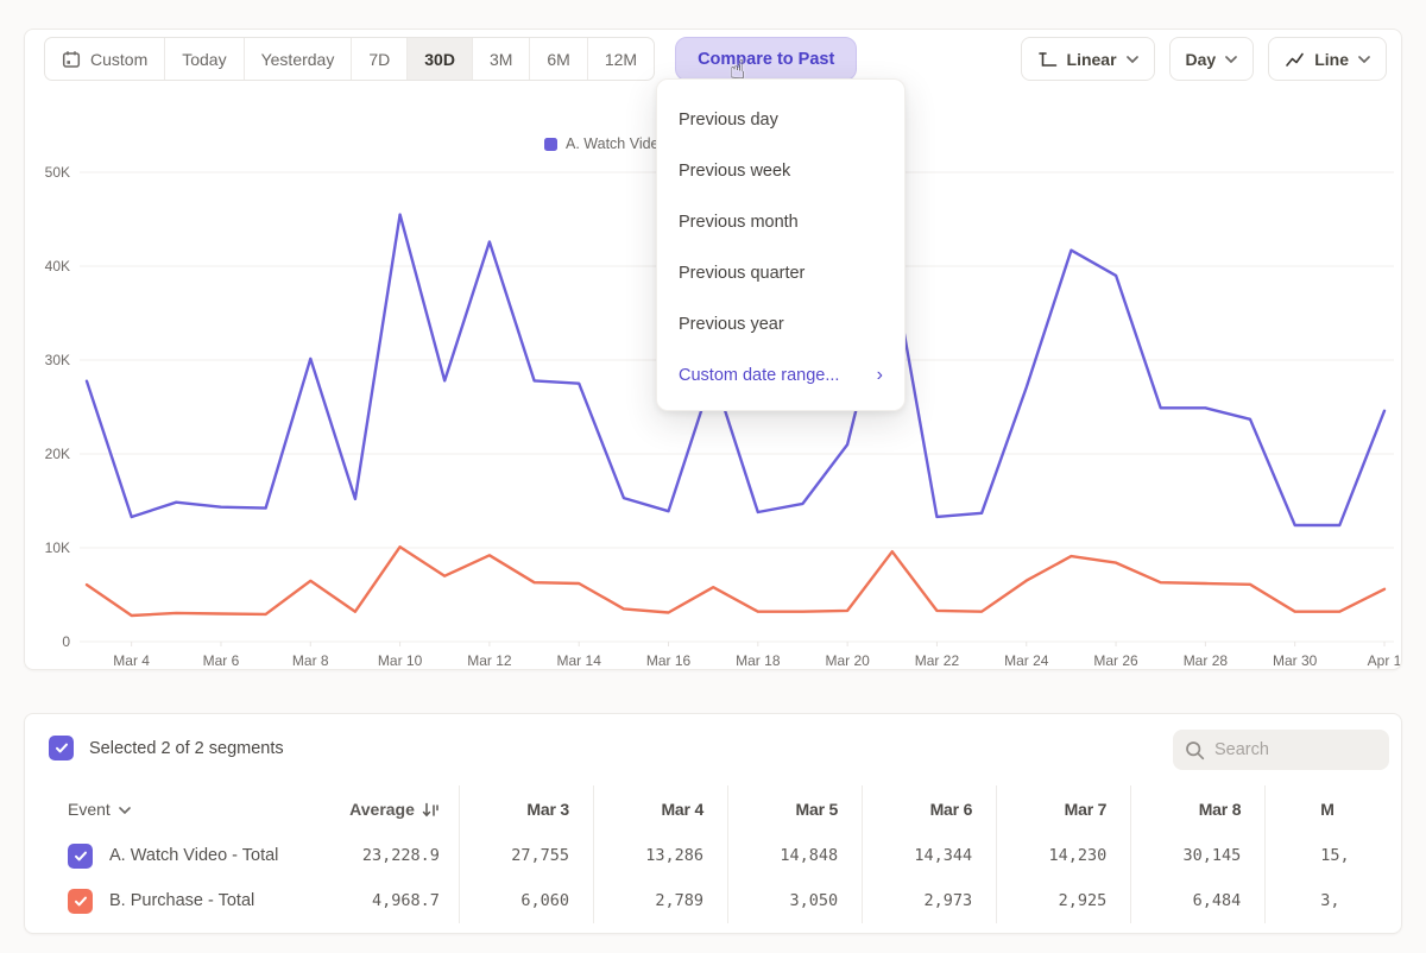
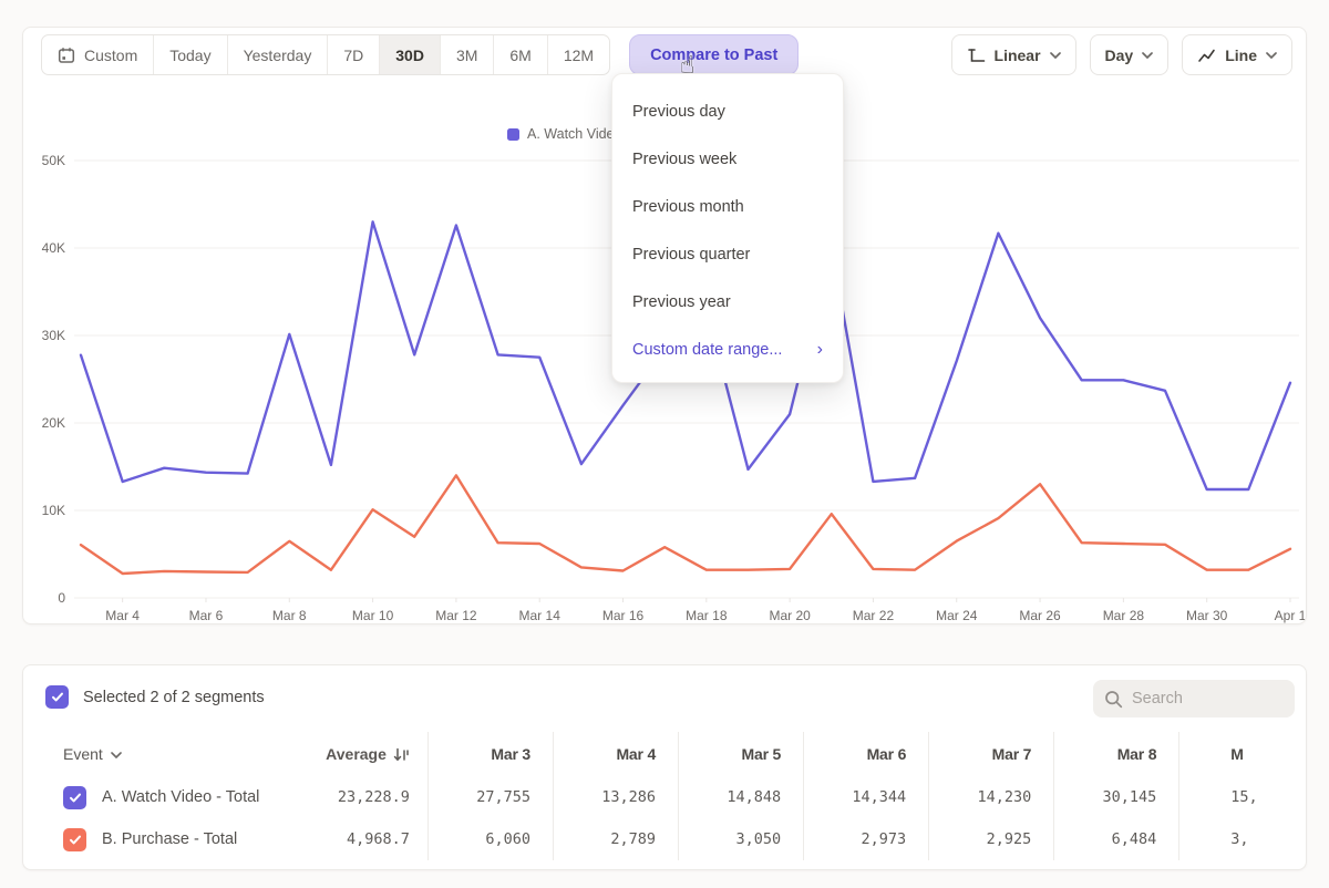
A. Watch Video - Total/Mar 10: 46K -> 43K
B. Purchase - Total/Mar 12: 9K -> 14K
A. Watch Video - Total/Mar 16: 14K -> 22K
A. Watch Video - Total/Mar 18: 14K -> 33K
A. Watch Video - Total/Mar 26: 39K -> 32K
B. Purchase - Total/Mar 26: 8K -> 13K
